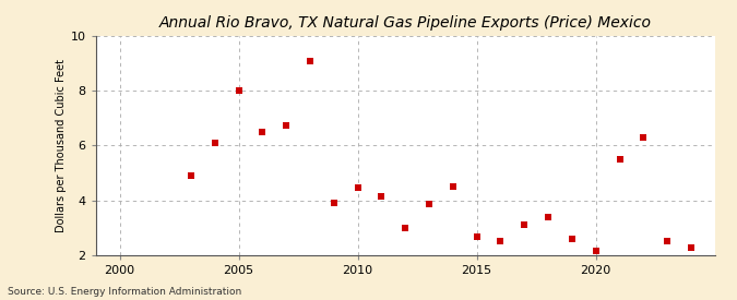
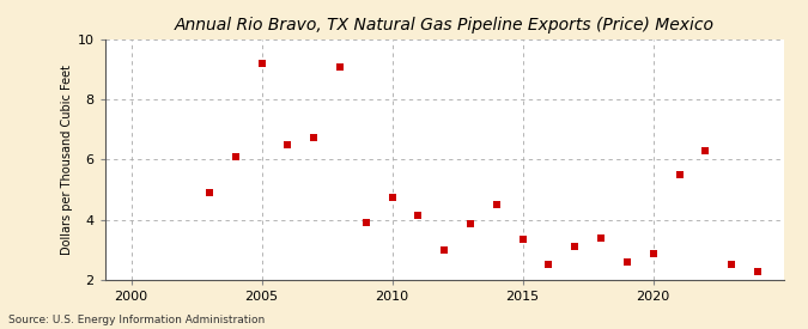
2005: 8.00 -> 9.20
2010: 4.45 -> 4.75
2015: 2.65 -> 3.35
2020: 2.15 -> 2.85
